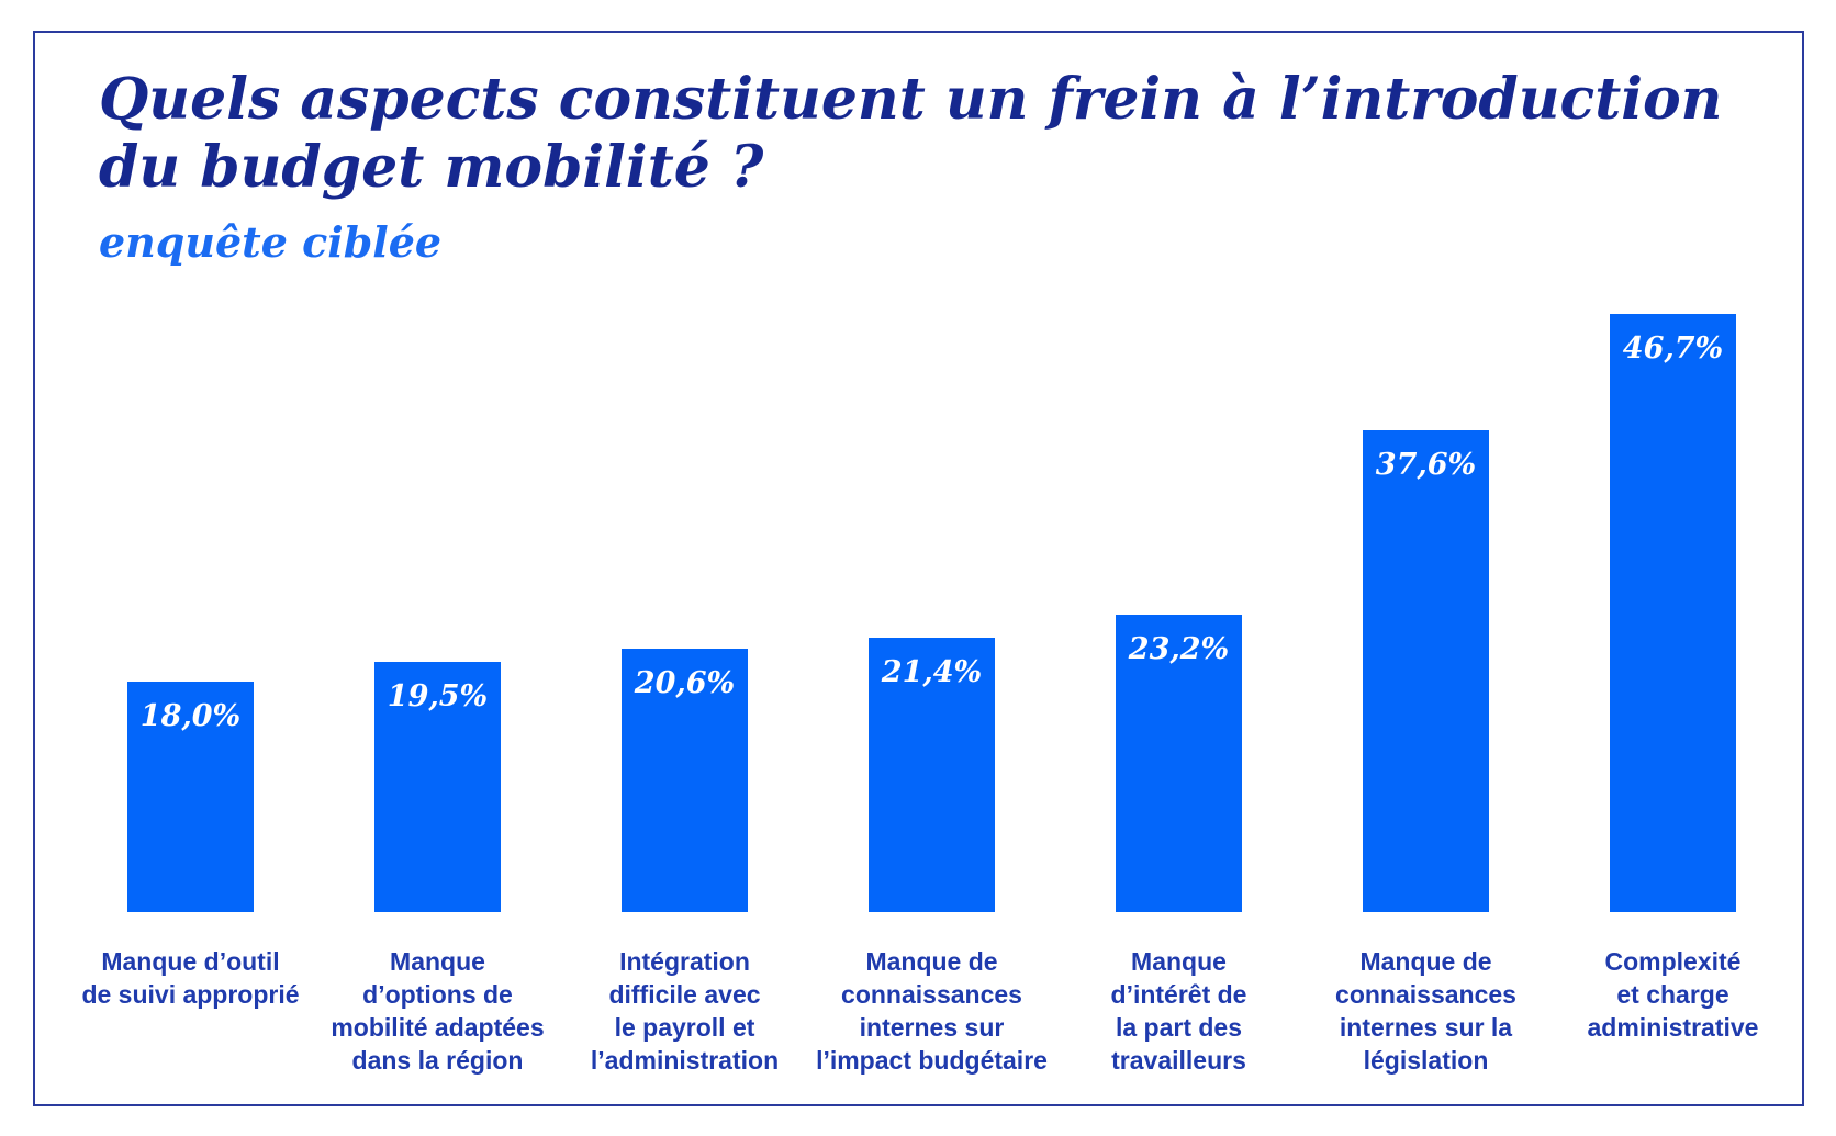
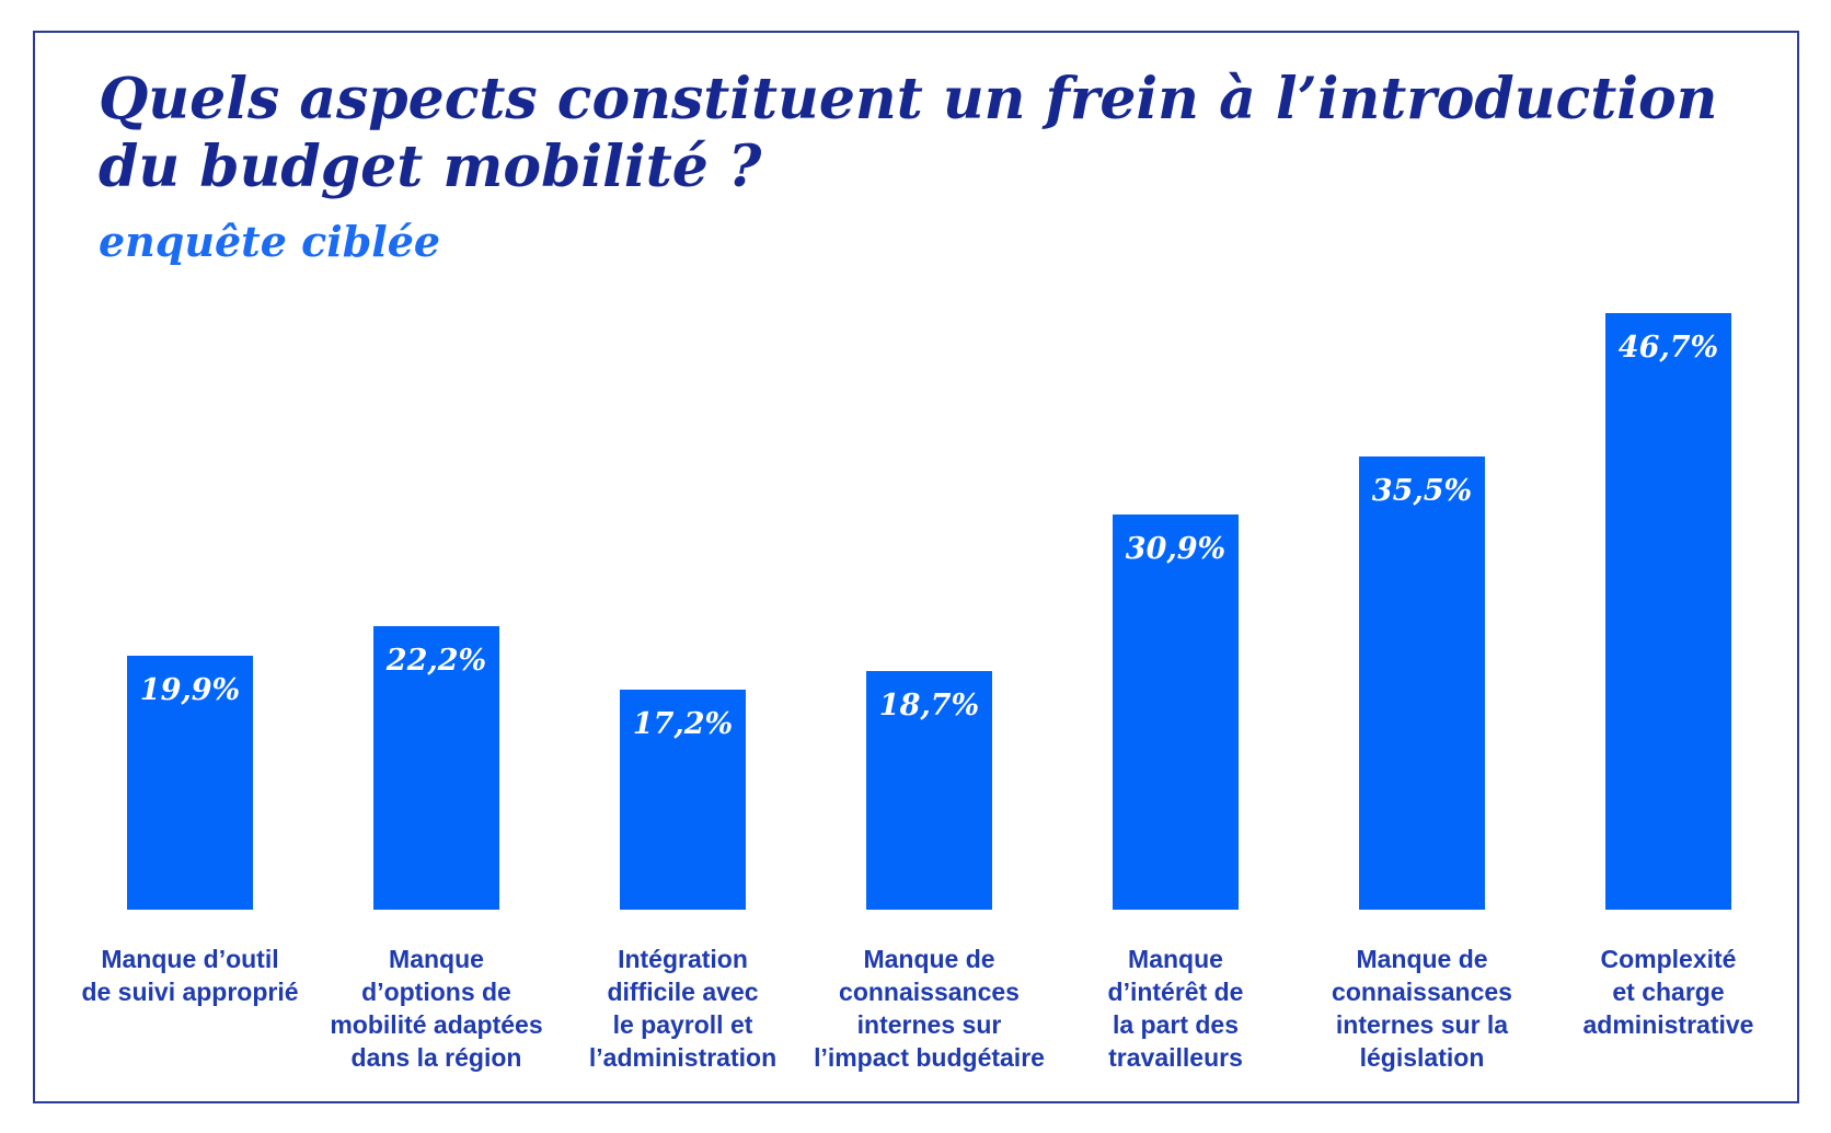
Manque d’outil de suivi approprié: 18,0% -> 19,9%
Manque d’options de mobilité adaptées dans la région: 19,5% -> 22,2%
Intégration difficile avec le payroll et l’administration: 20,6% -> 17,2%
Manque de connaissances internes sur l’impact budgétaire: 21,4% -> 18,7%
Manque d’intérêt de la part des travailleurs: 23,2% -> 30,9%
Manque de connaissances internes sur la législation: 37,6% -> 35,5%
